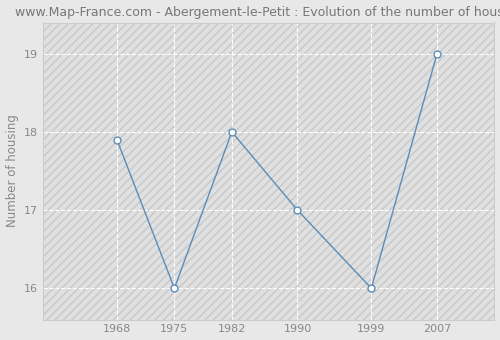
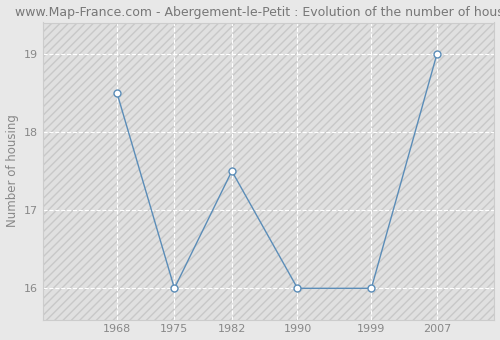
1968: 17.9 -> 18.5
1982: 18.0 -> 17.5
1990: 17.0 -> 16.0
